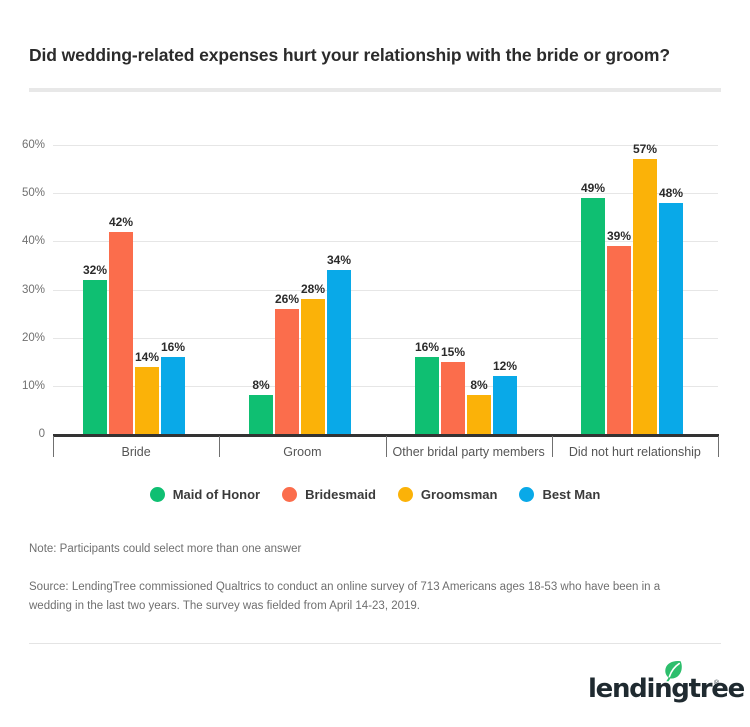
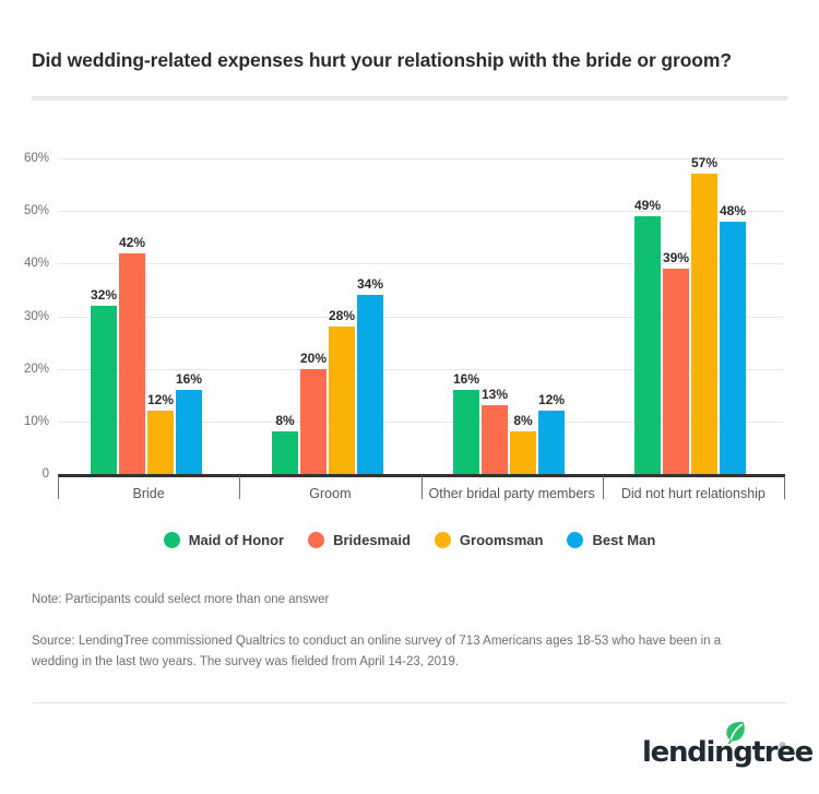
Groomsman/Bride: 14% -> 12%
Bridesmaid/Groom: 26% -> 20%
Bridesmaid/Other bridal party members: 15% -> 13%
